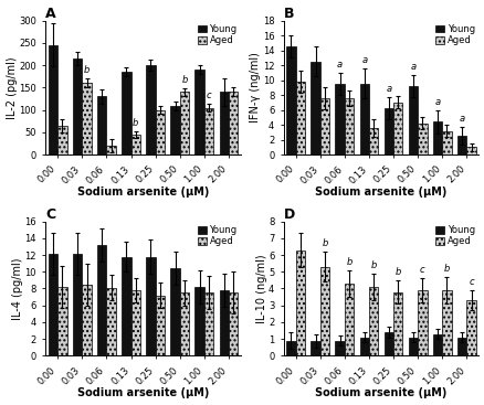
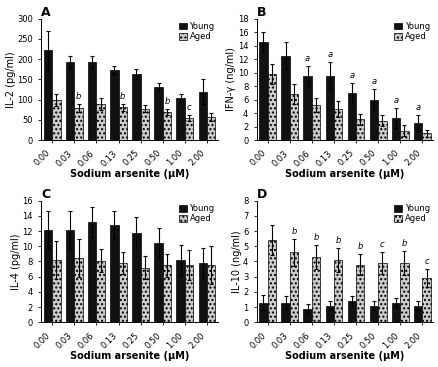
A/Young/0.00: 245 -> 222
A/Aged/0.00: 65 -> 100
A/Young/0.03: 215 -> 193
A/Aged/0.03: 160 -> 80
A/Young/0.06: 130 -> 193
A/Aged/0.06: 20 -> 90
A/Young/0.13: 185 -> 172
A/Aged/0.13: 45 -> 81
A/Young/0.25: 200 -> 163
A/Aged/0.25: 100 -> 78
A/Young/0.50: 110 -> 132
A/Aged/0.50: 140 -> 70
A/Young/1.00: 190 -> 103
A/Aged/1.00: 105 -> 55
A/Young/2.00: 140 -> 120
A/Aged/2.00: 140 -> 58
B/Aged/0.03: 7.6 -> 6.8
B/Aged/0.06: 7.6 -> 5.2
B/Aged/0.13: 3.6 -> 4.6
B/Young/0.25: 6.2 -> 7.0
B/Aged/0.25: 7.0 -> 3.1
B/Young/0.50: 9.2 -> 6.0
B/Aged/0.50: 4.2 -> 2.9
B/Young/1.00: 4.4 -> 3.3
B/Aged/1.00: 3.2 -> 1.4
C/Young/0.13: 11.8 -> 12.8
D/Young/0.00: 0.9 -> 1.3
D/Aged/0.00: 6.3 -> 5.4
D/Young/0.03: 0.9 -> 1.3
D/Aged/0.03: 5.3 -> 4.6
D/Aged/2.00: 3.3 -> 2.9
